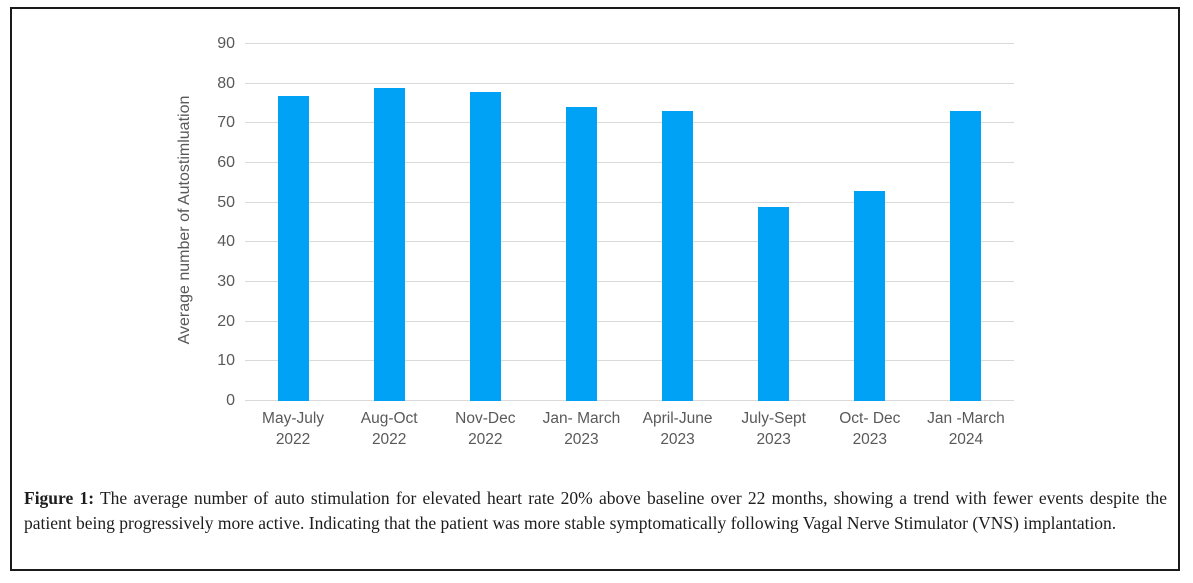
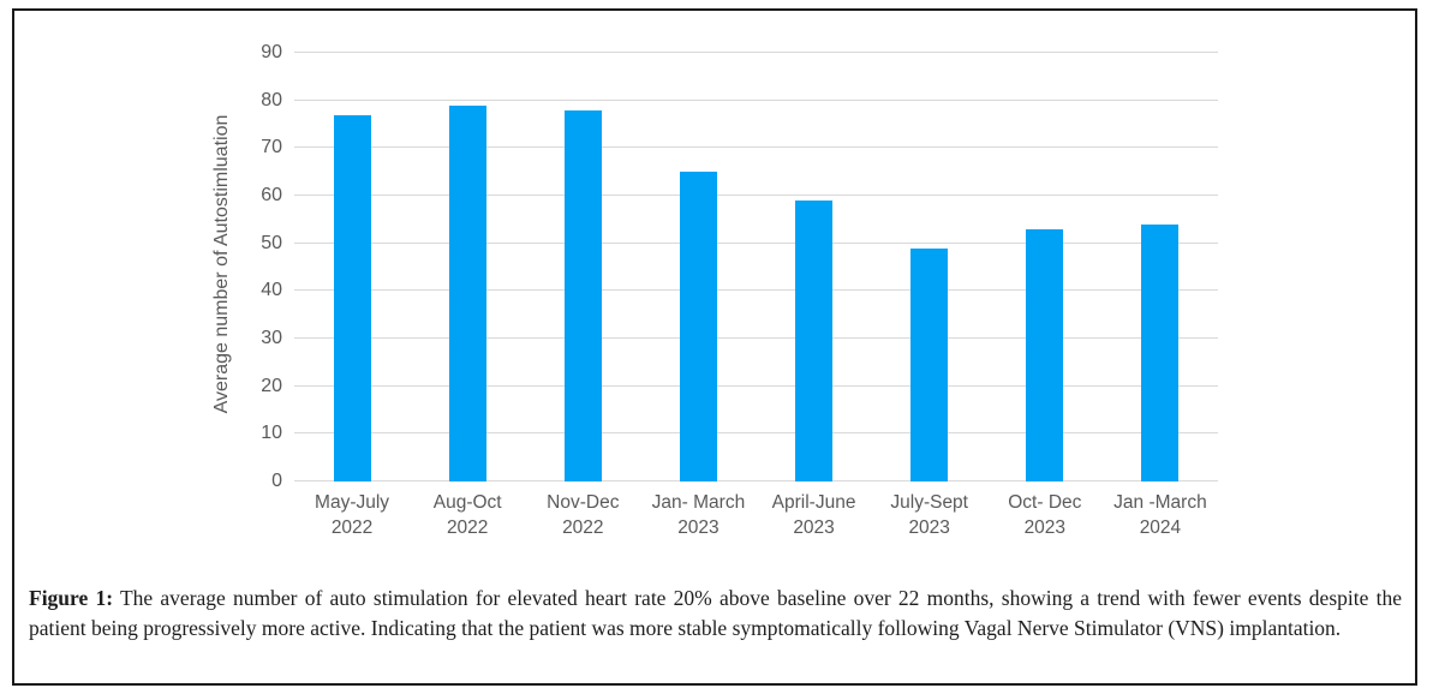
Jan- March 2023: 74 -> 65
April-June 2023: 73 -> 59
Jan -March 2024: 73 -> 54
